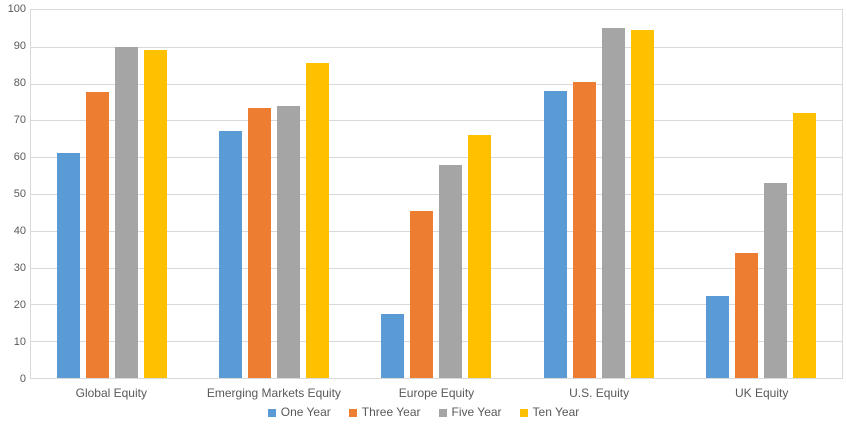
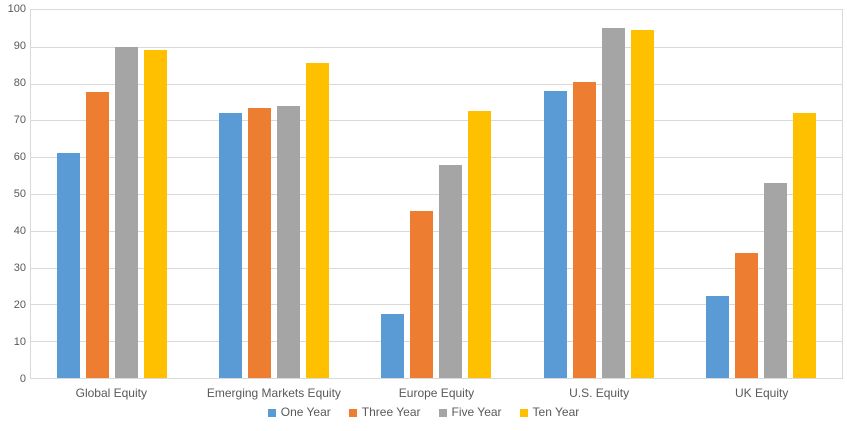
One Year/Emerging Markets Equity: 67 -> 72
Ten Year/Europe Equity: 66 -> 73
